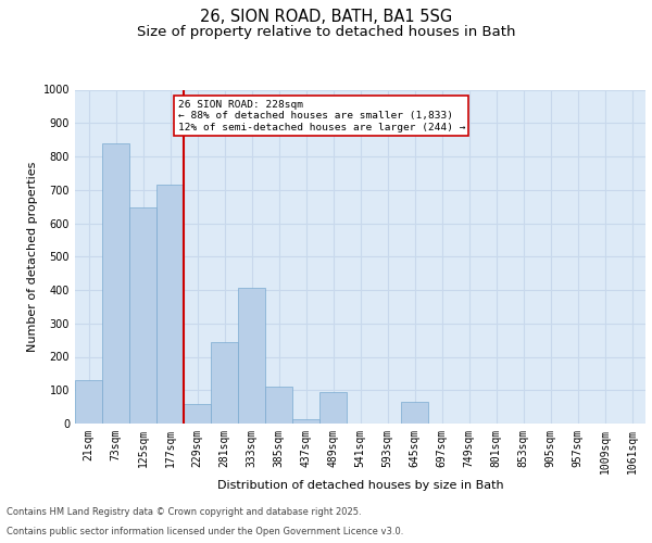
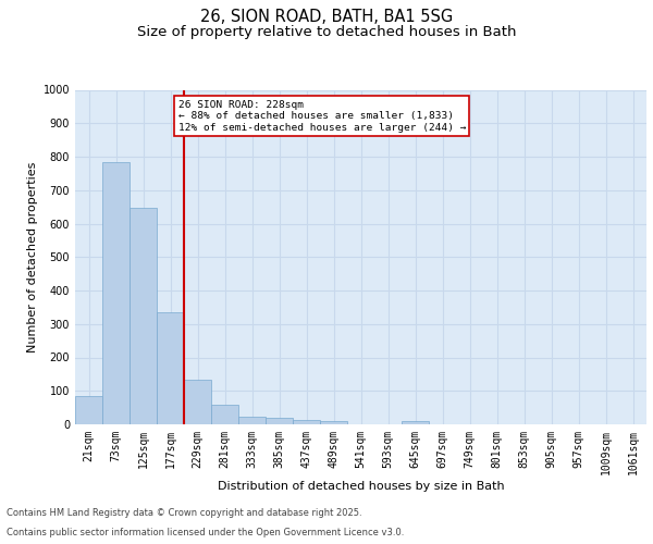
21sqm: 130 -> 83
73sqm: 840 -> 783
177sqm: 715 -> 335
229sqm: 60 -> 133
281sqm: 245 -> 58
333sqm: 405 -> 24
385sqm: 110 -> 20
489sqm: 95 -> 9
645sqm: 65 -> 10
